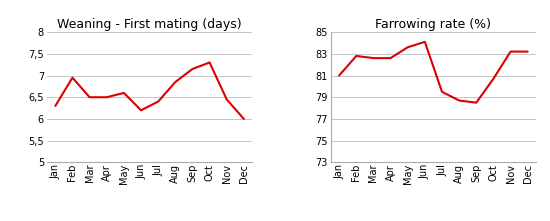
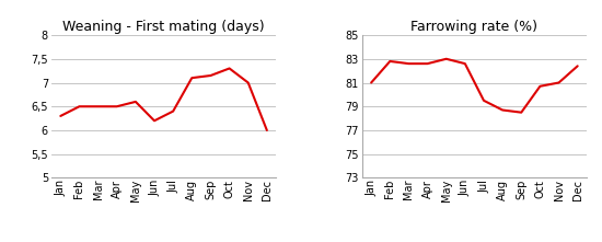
Weaning - First mating (days)/Feb: 6,95 -> 6,50
Weaning - First mating (days)/Aug: 6,85 -> 7,10
Weaning - First mating (days)/Nov: 6,45 -> 7,00
Farrowing rate (%)/May: 83.6 -> 83.0
Farrowing rate (%)/Jun: 84.1 -> 82.6
Farrowing rate (%)/Nov: 83.2 -> 81.0
Farrowing rate (%)/Dec: 83.2 -> 82.4
